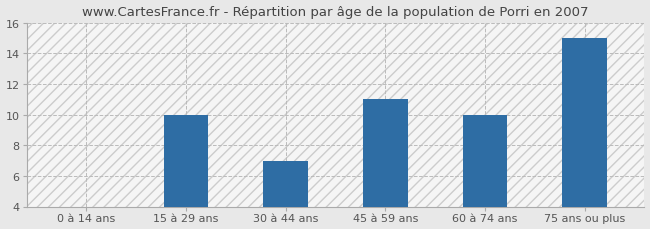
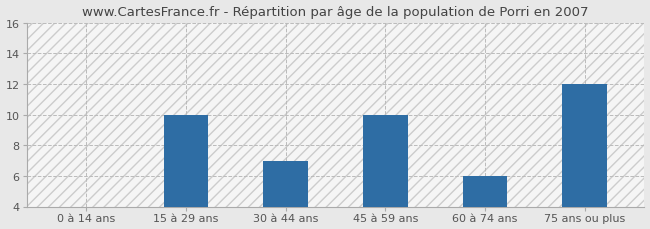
45 à 59 ans: 11 -> 10
60 à 74 ans: 10 -> 6
75 ans ou plus: 15 -> 12
